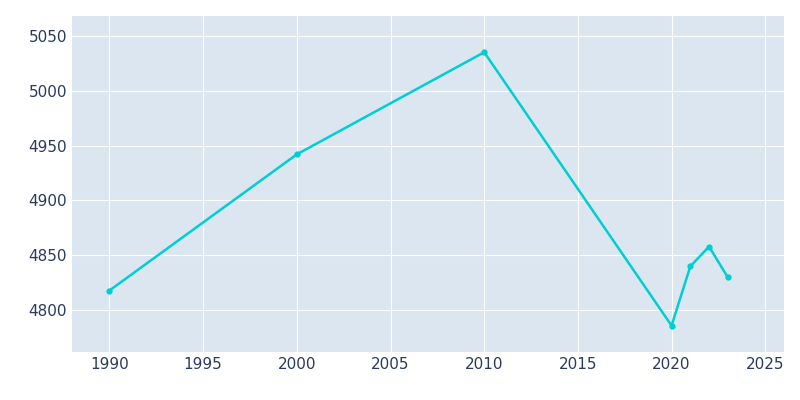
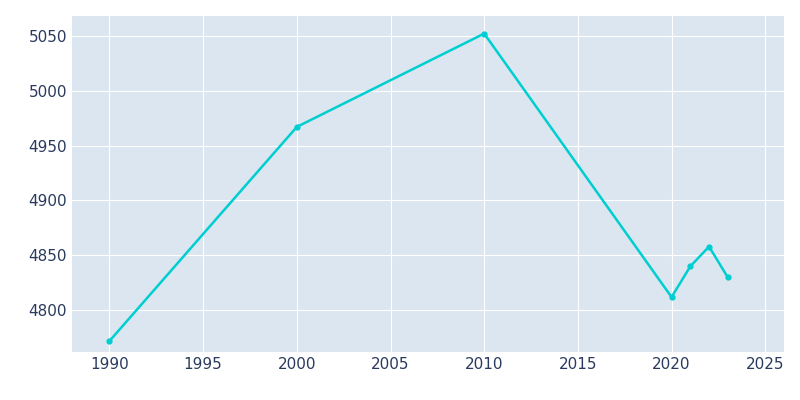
1990: 4818 -> 4772
2000: 4942 -> 4967
2010: 5035 -> 5052
2020: 4786 -> 4812
